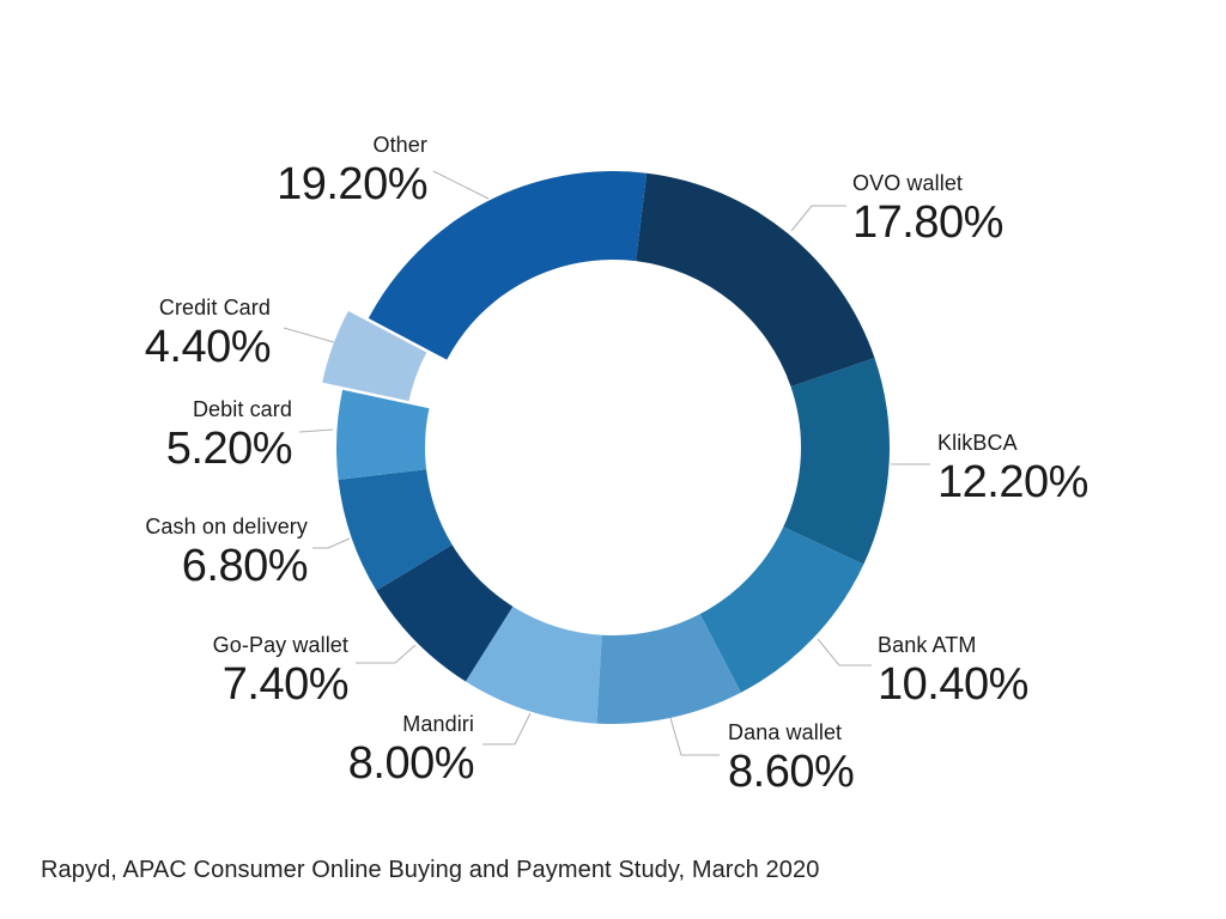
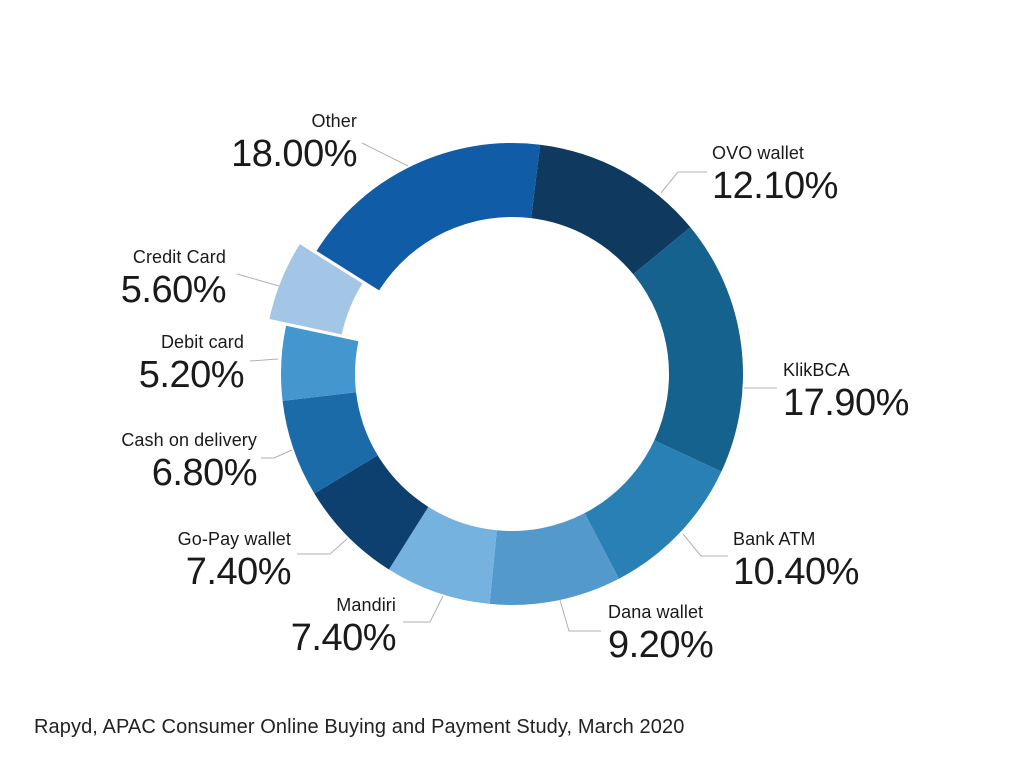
OVO wallet: 17.80% -> 12.10%
KlikBCA: 12.20% -> 17.90%
Dana wallet: 8.60% -> 9.20%
Mandiri: 8.00% -> 7.40%
Credit Card: 4.40% -> 5.60%
Other: 19.20% -> 18.00%
